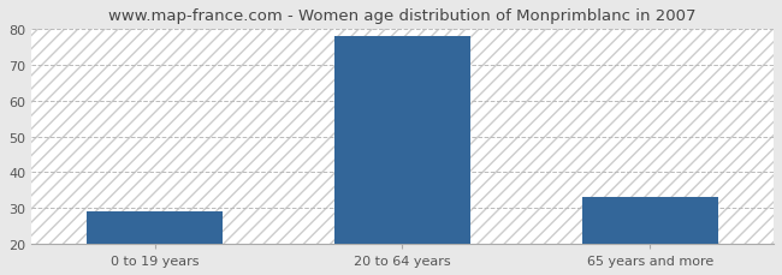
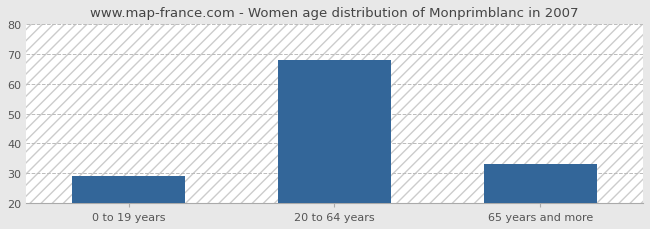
20 to 64 years: 78 -> 68
